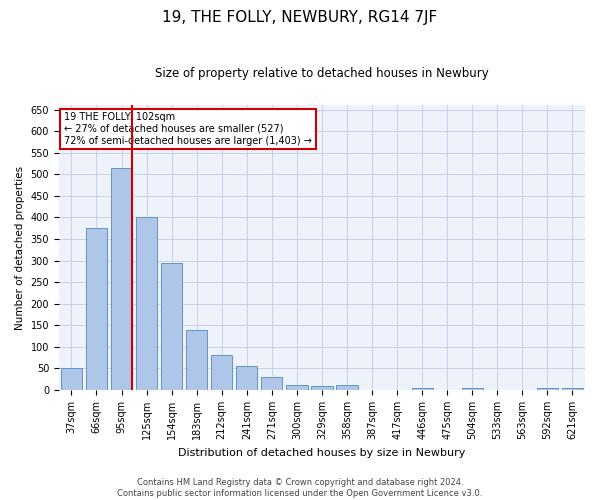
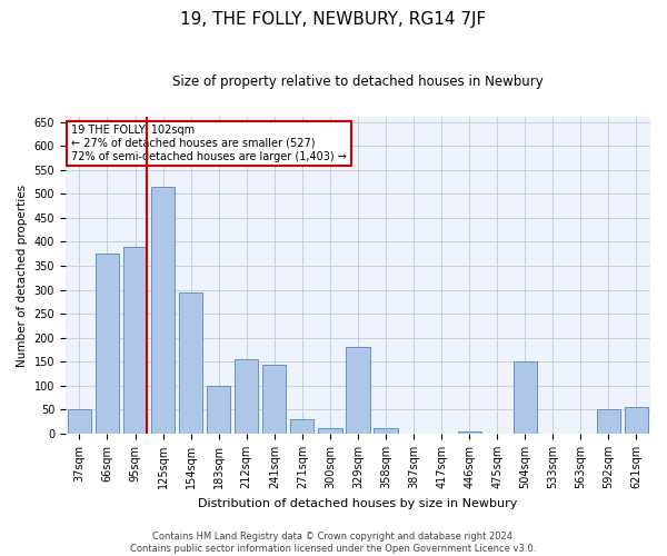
95sqm: 515 -> 390
125sqm: 400 -> 515
183sqm: 140 -> 100
212sqm: 82 -> 155
241sqm: 55 -> 145
329sqm: 10 -> 180
504sqm: 5 -> 150
592sqm: 5 -> 50
621sqm: 5 -> 55
